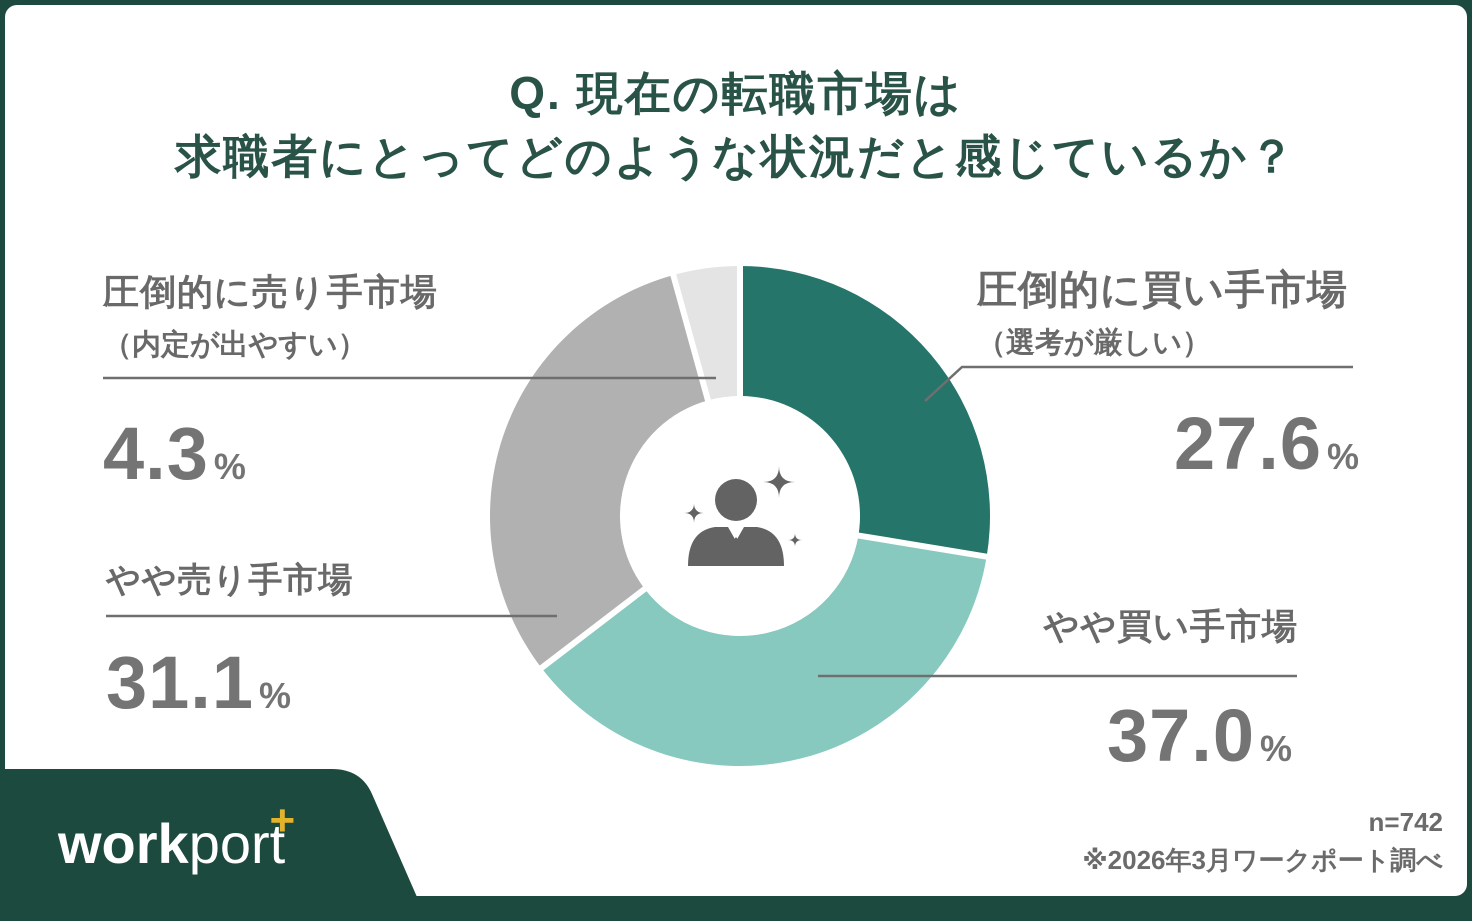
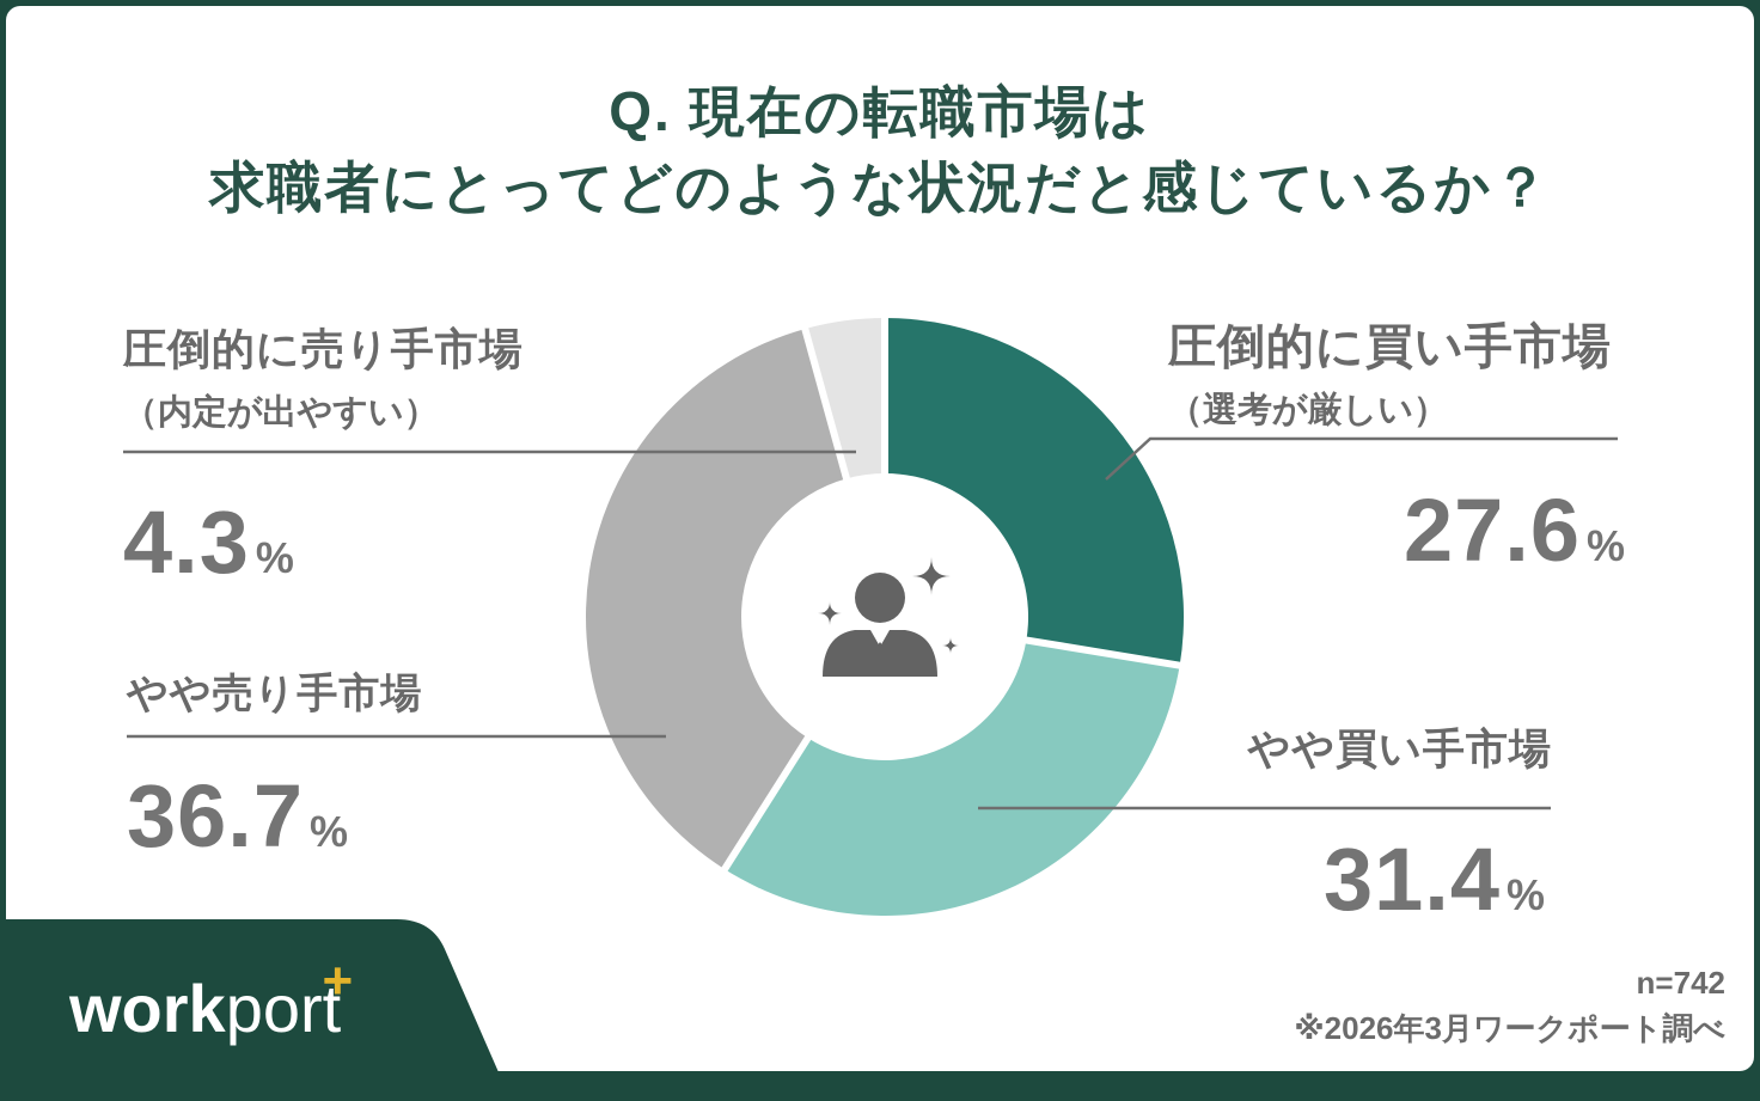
やや買い手市場: 37.0 -> 31.4
やや売り手市場: 31.1 -> 36.7
